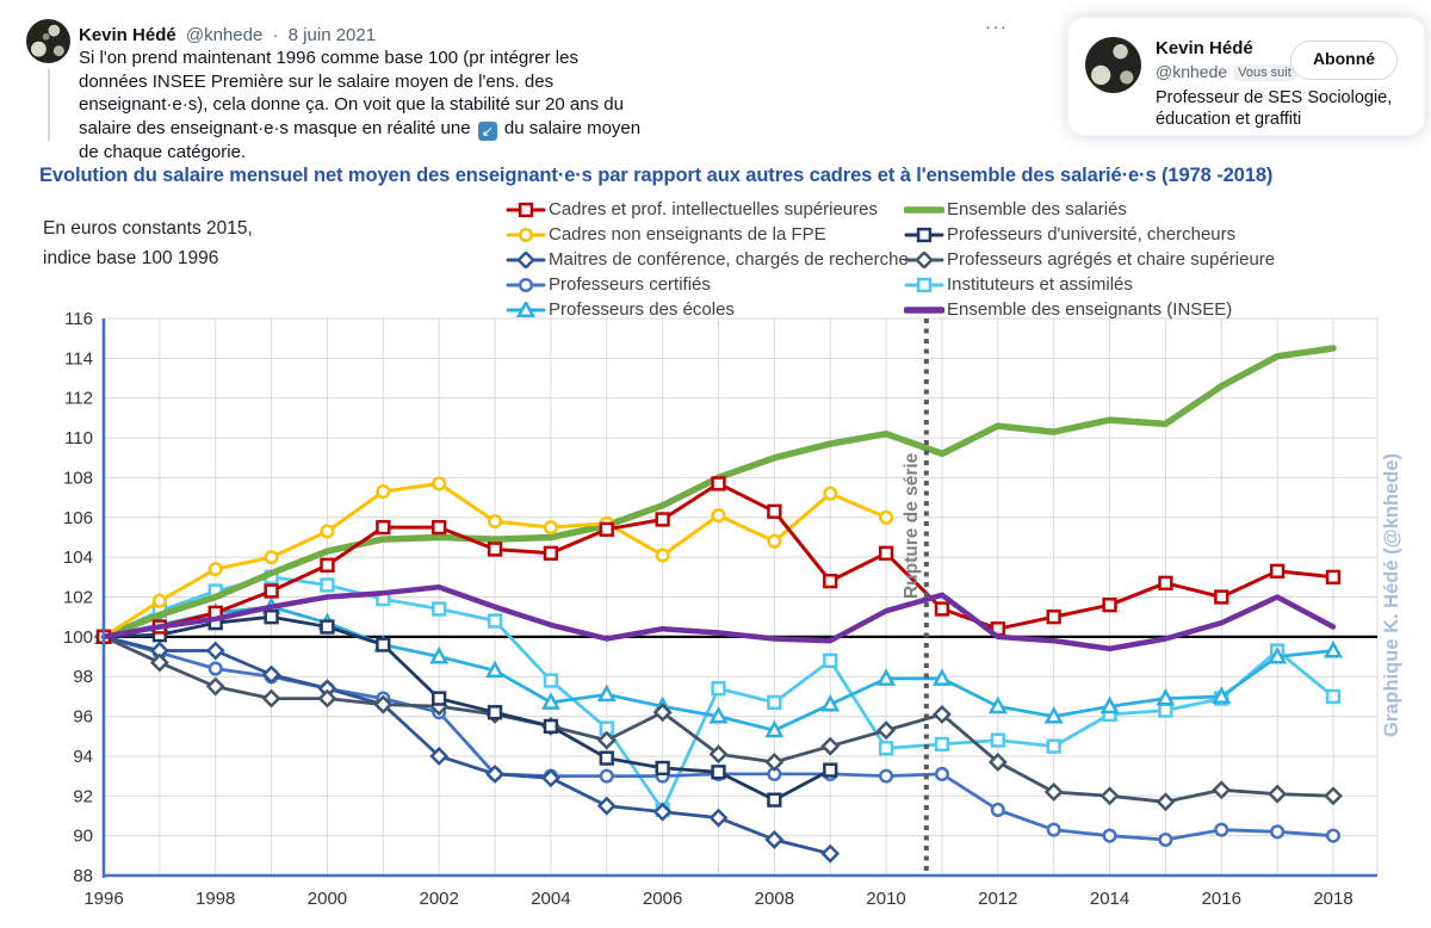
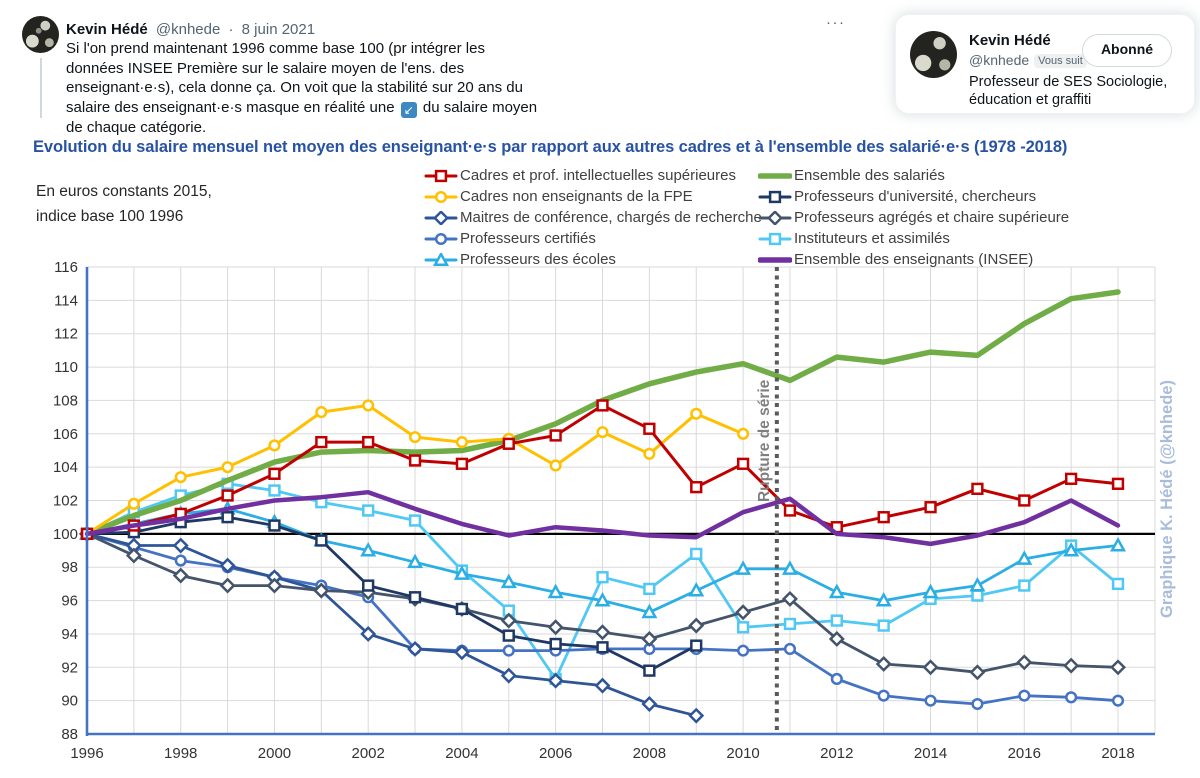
Professeurs des écoles/2004: 96.7 -> 97.6
Professeurs agrégés et chaire supérieure/2006: 96.2 -> 94.4
Professeurs des écoles/2016: 97.0 -> 98.5
